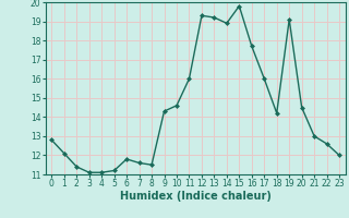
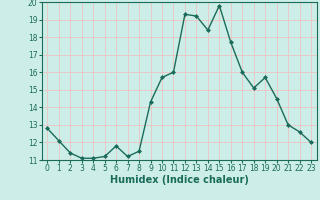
7: 11.6 -> 11.2
10: 14.6 -> 15.7
14: 18.9 -> 18.4
18: 14.2 -> 15.1
19: 19.1 -> 15.7
